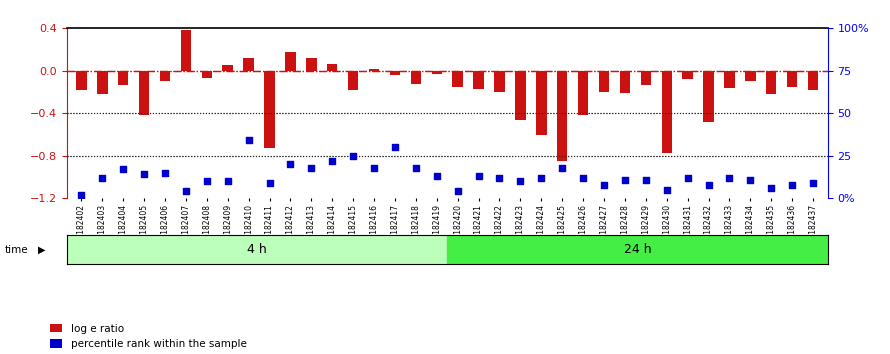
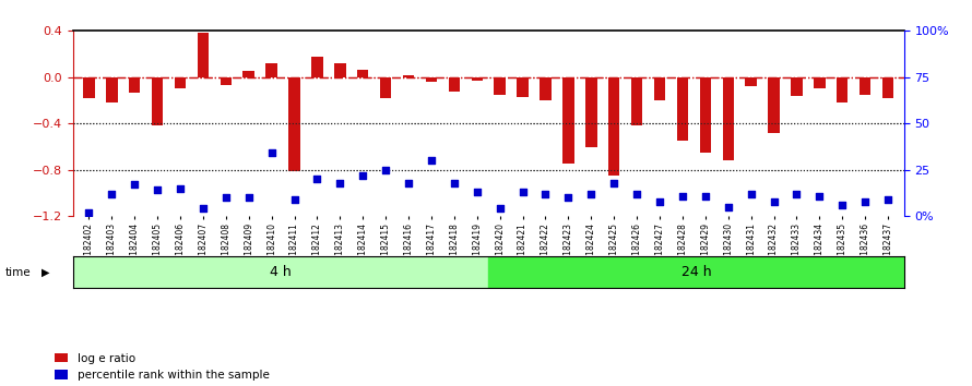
log e ratio/GSM182411: -0.73 -> -0.81
log e ratio/GSM182423: -0.46 -> -0.75
log e ratio/GSM182428: -0.21 -> -0.55
log e ratio/GSM182429: -0.13 -> -0.65
log e ratio/GSM182430: -0.77 -> -0.72
